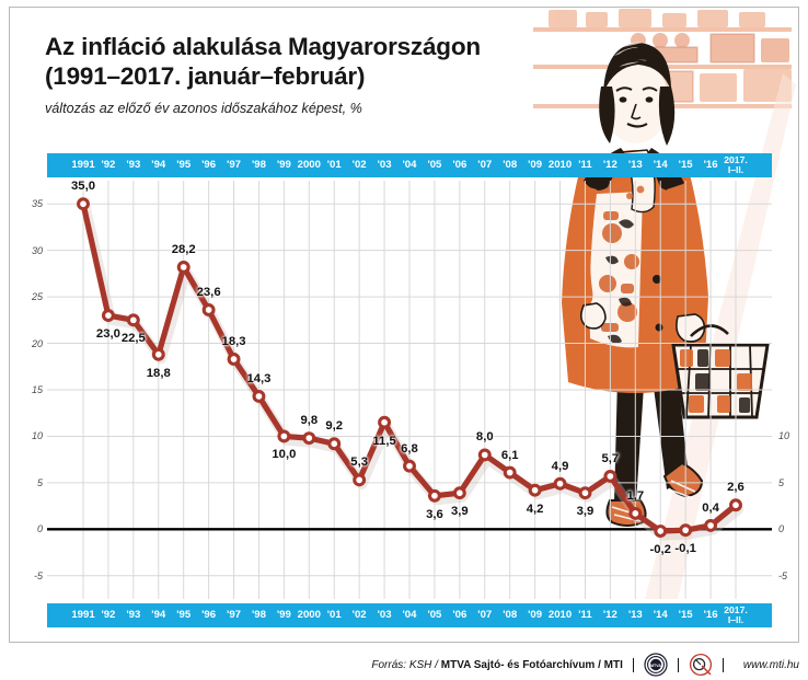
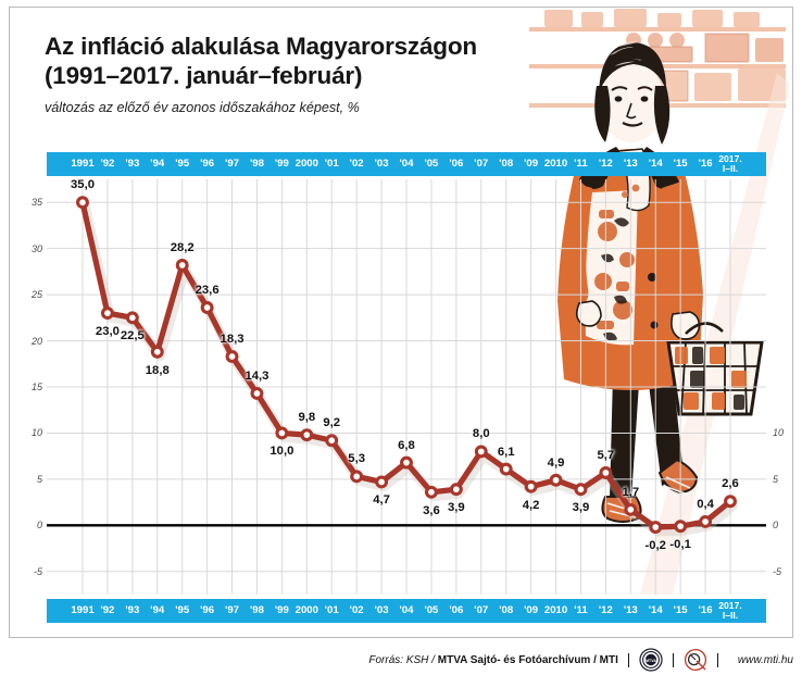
'03: 11,5 -> 4,7
